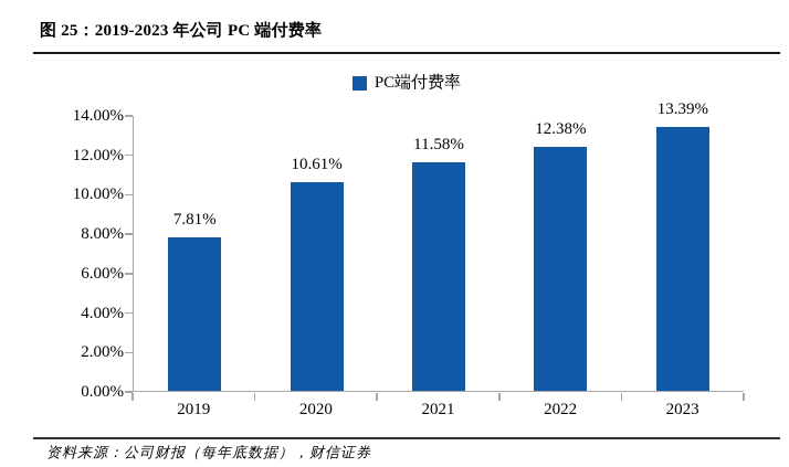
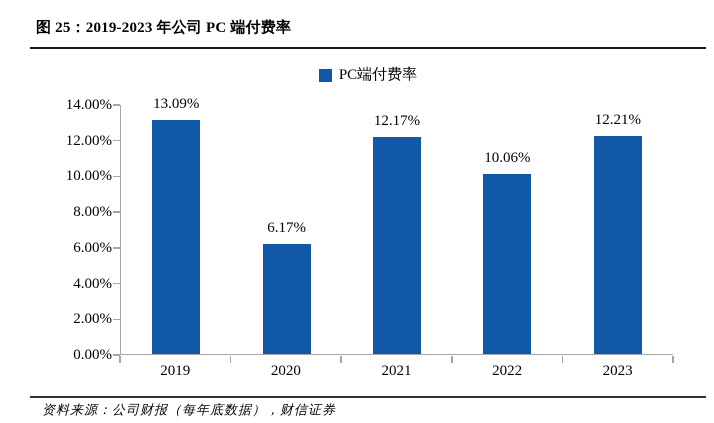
2019: 7.81% -> 13.09%
2020: 10.61% -> 6.17%
2021: 11.58% -> 12.17%
2022: 12.38% -> 10.06%
2023: 13.39% -> 12.21%
